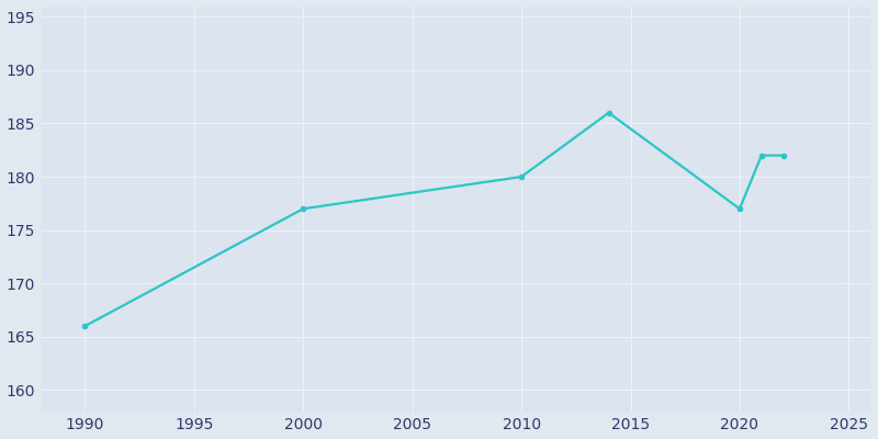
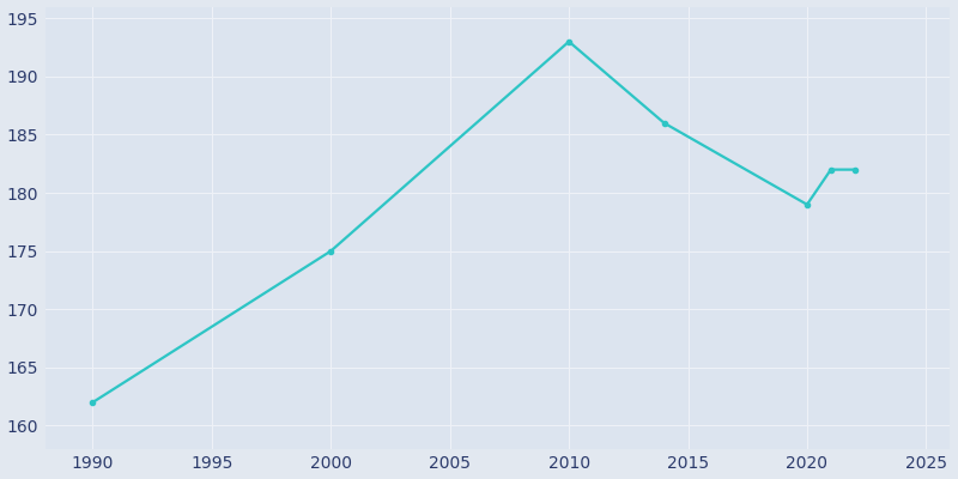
1990: 166 -> 162
2000: 177 -> 175
2010: 180 -> 193
2020: 177 -> 179
